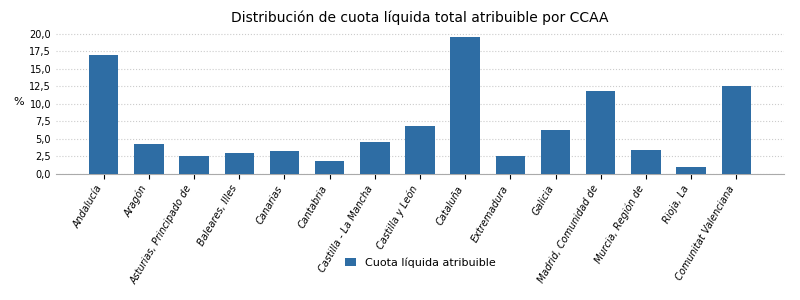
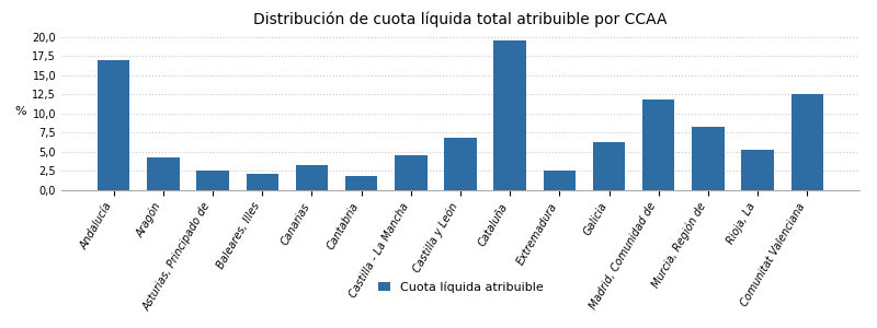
Baleares, Illes: 3,0 -> 2,2
Murcia, Región de: 3,4 -> 8,2
Rioja, La: 1,0 -> 5,2
